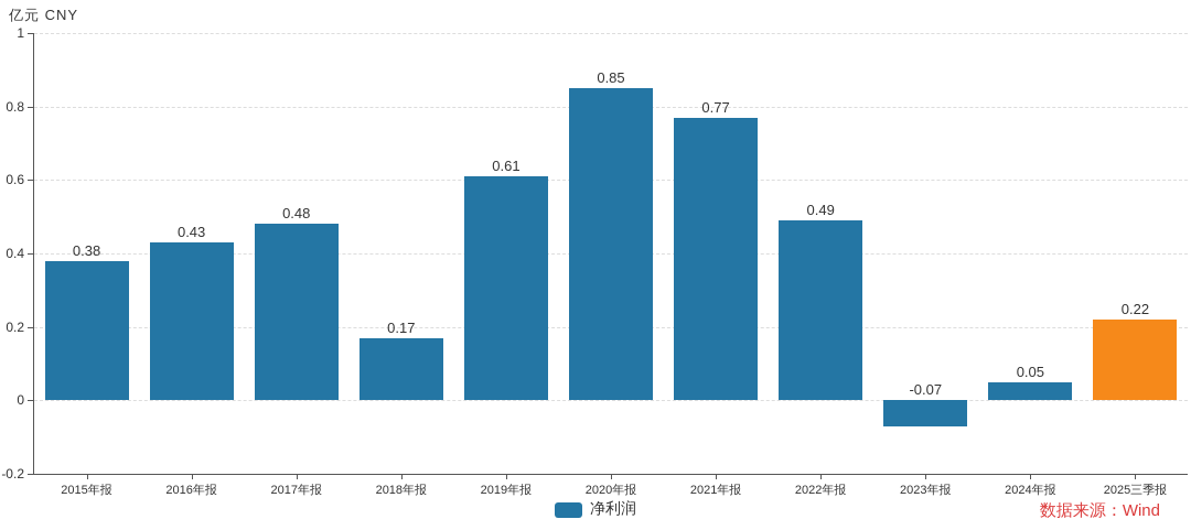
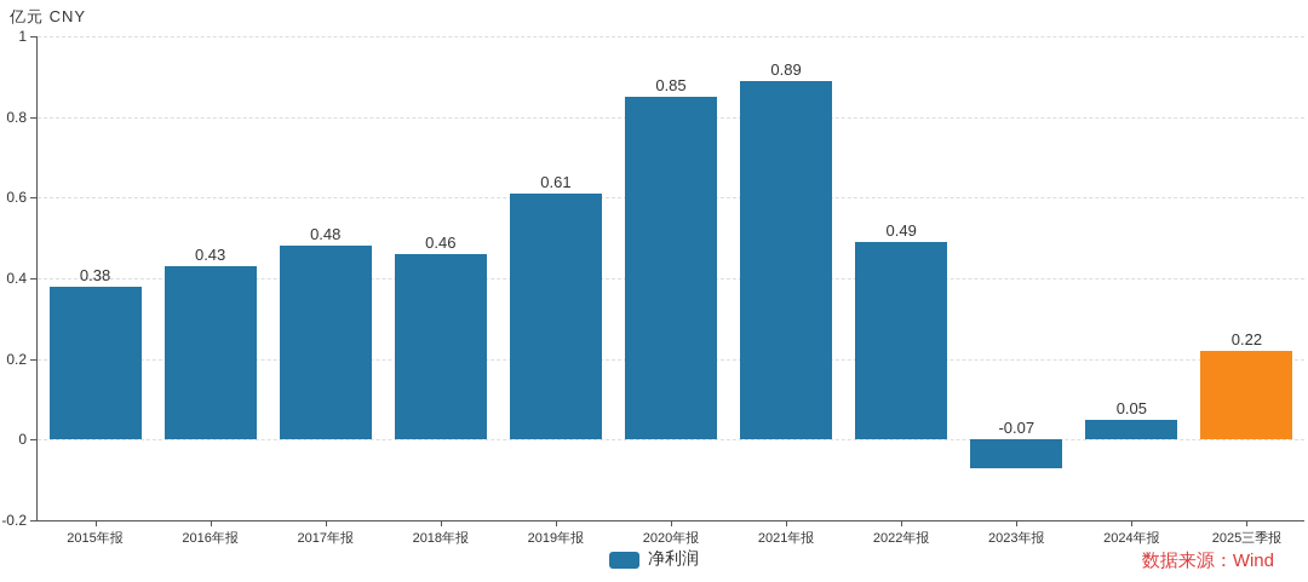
2018年报: 0.17 -> 0.46
2021年报: 0.77 -> 0.89
